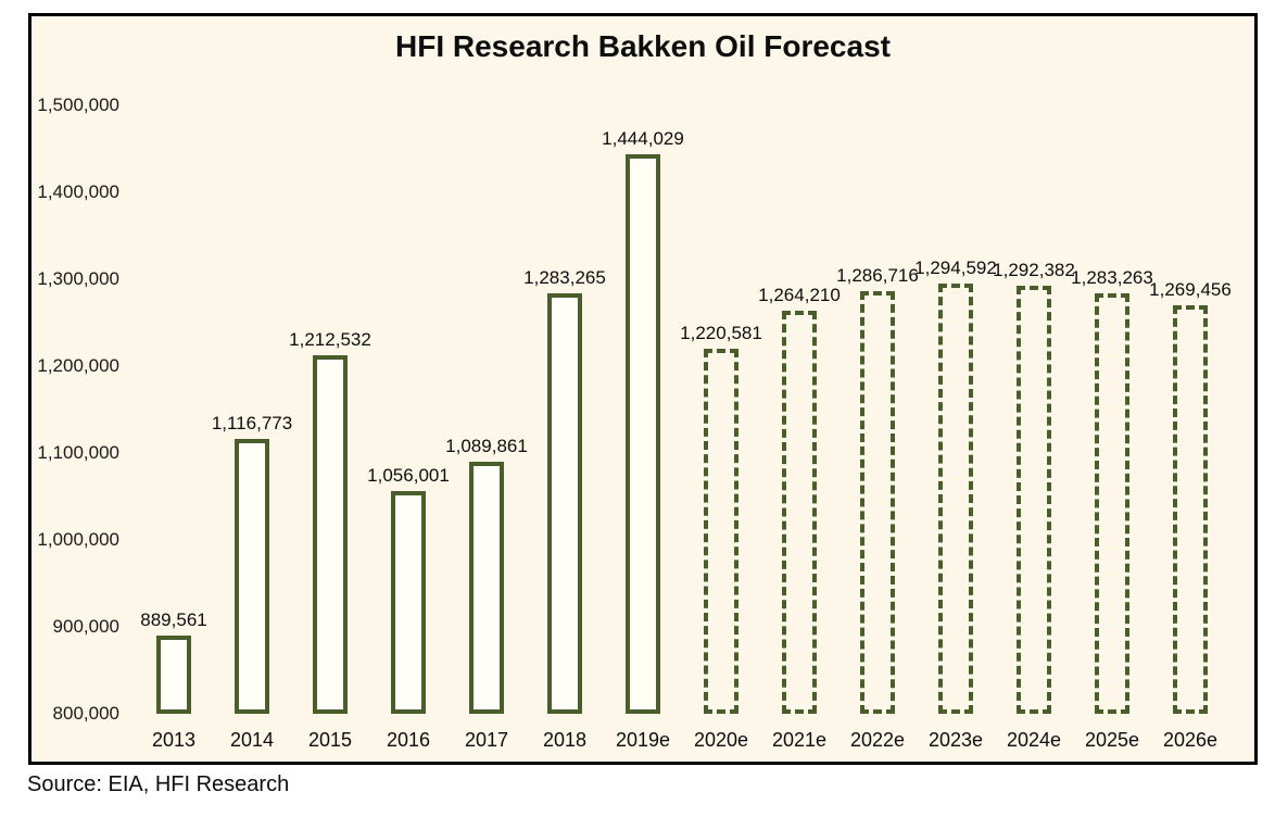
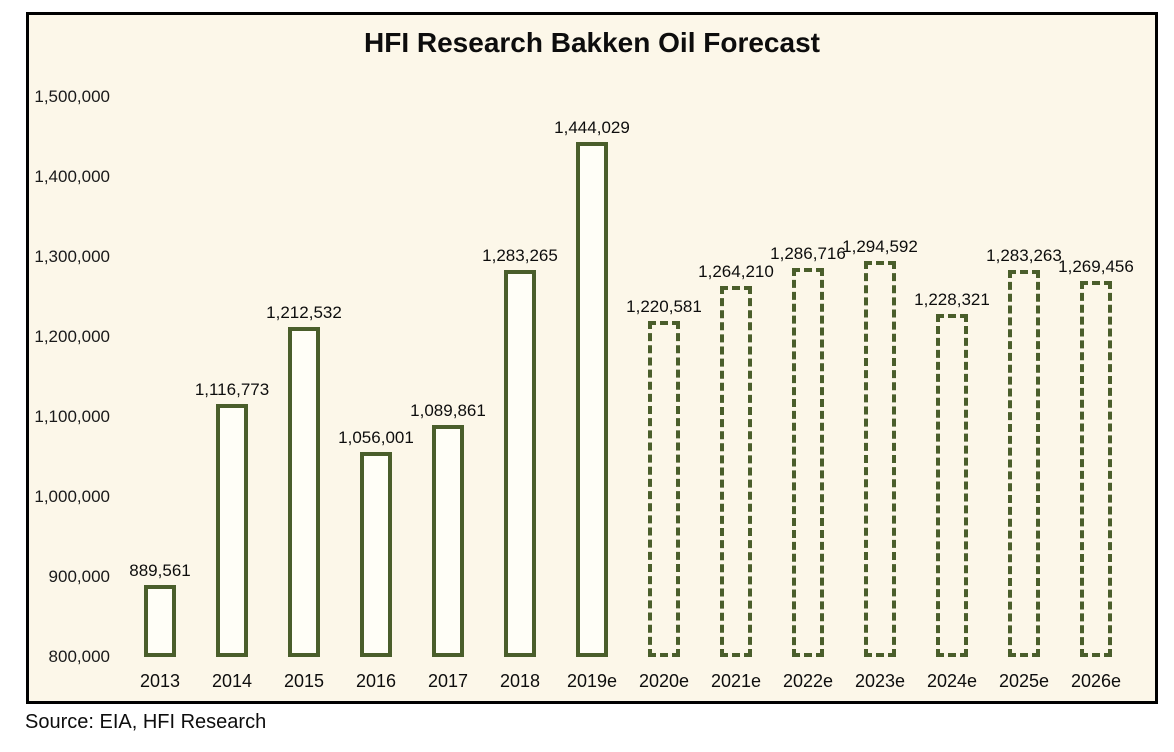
2024e: 1,292,382 -> 1,228,321
